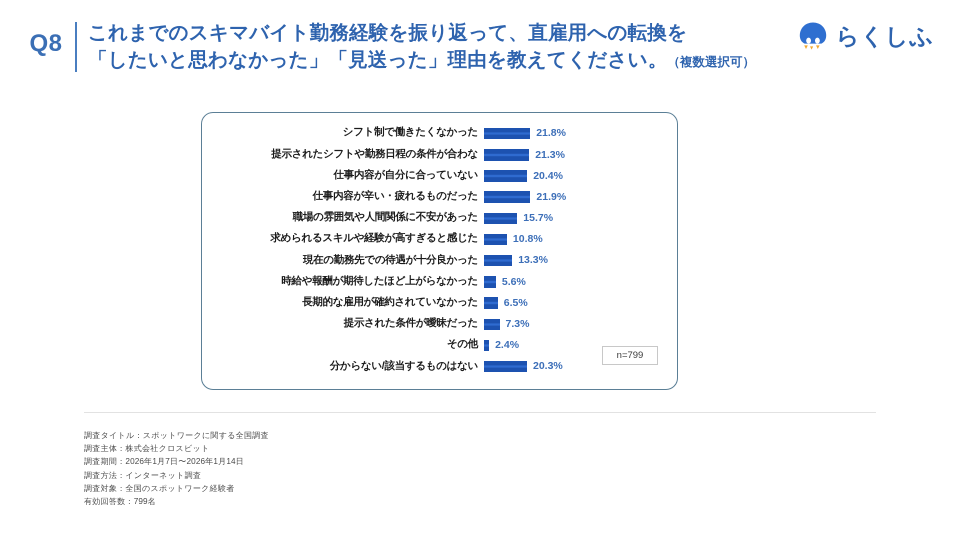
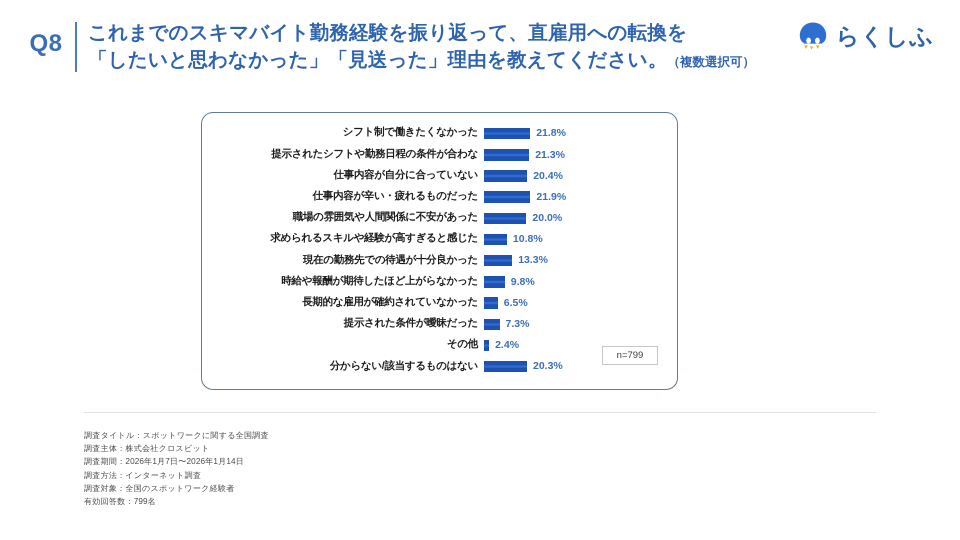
職場の雰囲気や人間関係に不安があった: 15.7% -> 20.0%
時給や報酬が期待したほど上がらなかった: 5.6% -> 9.8%
